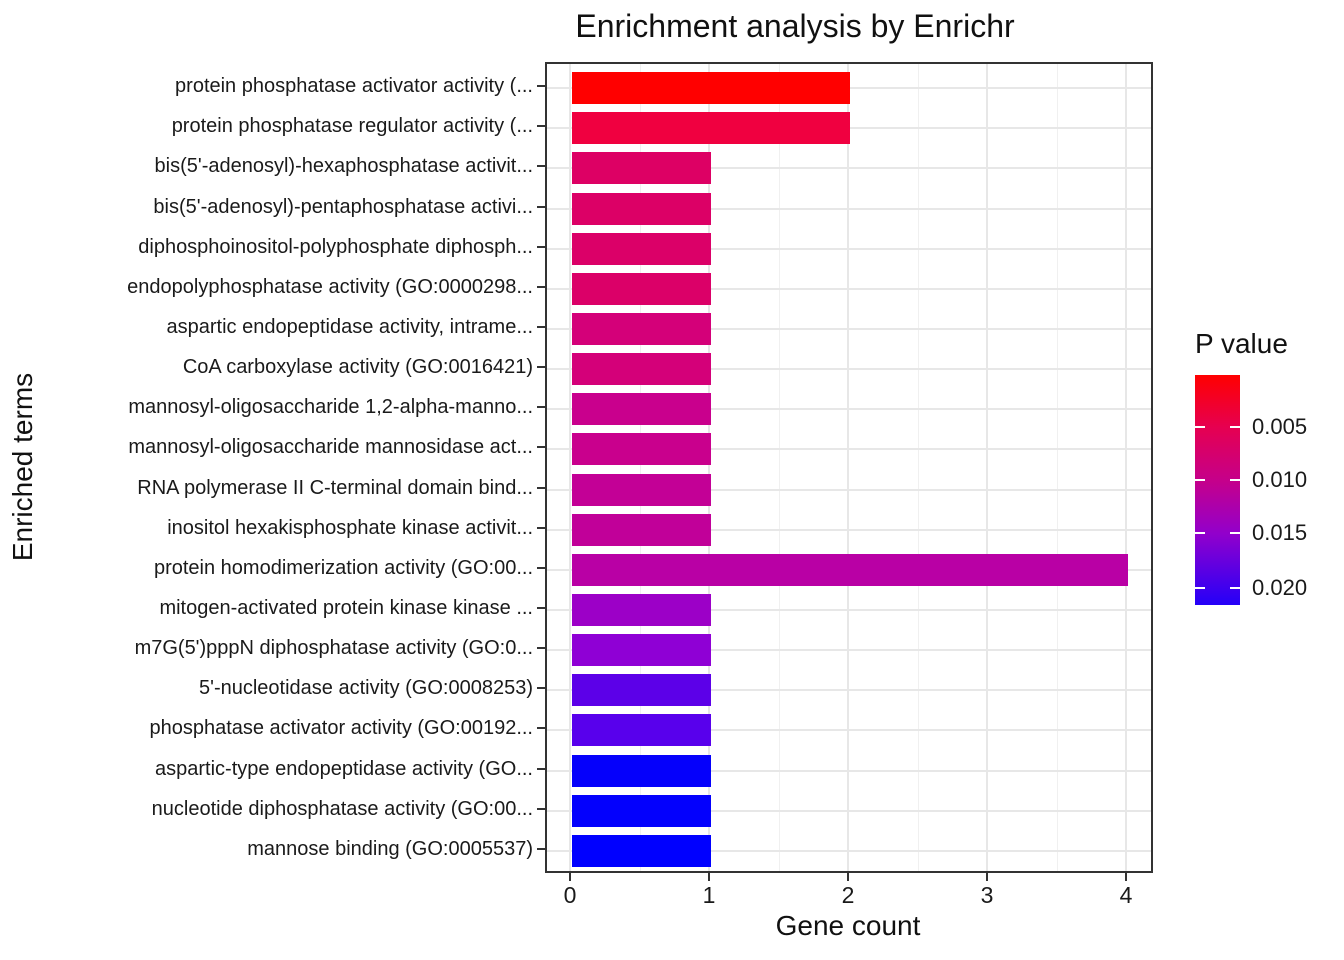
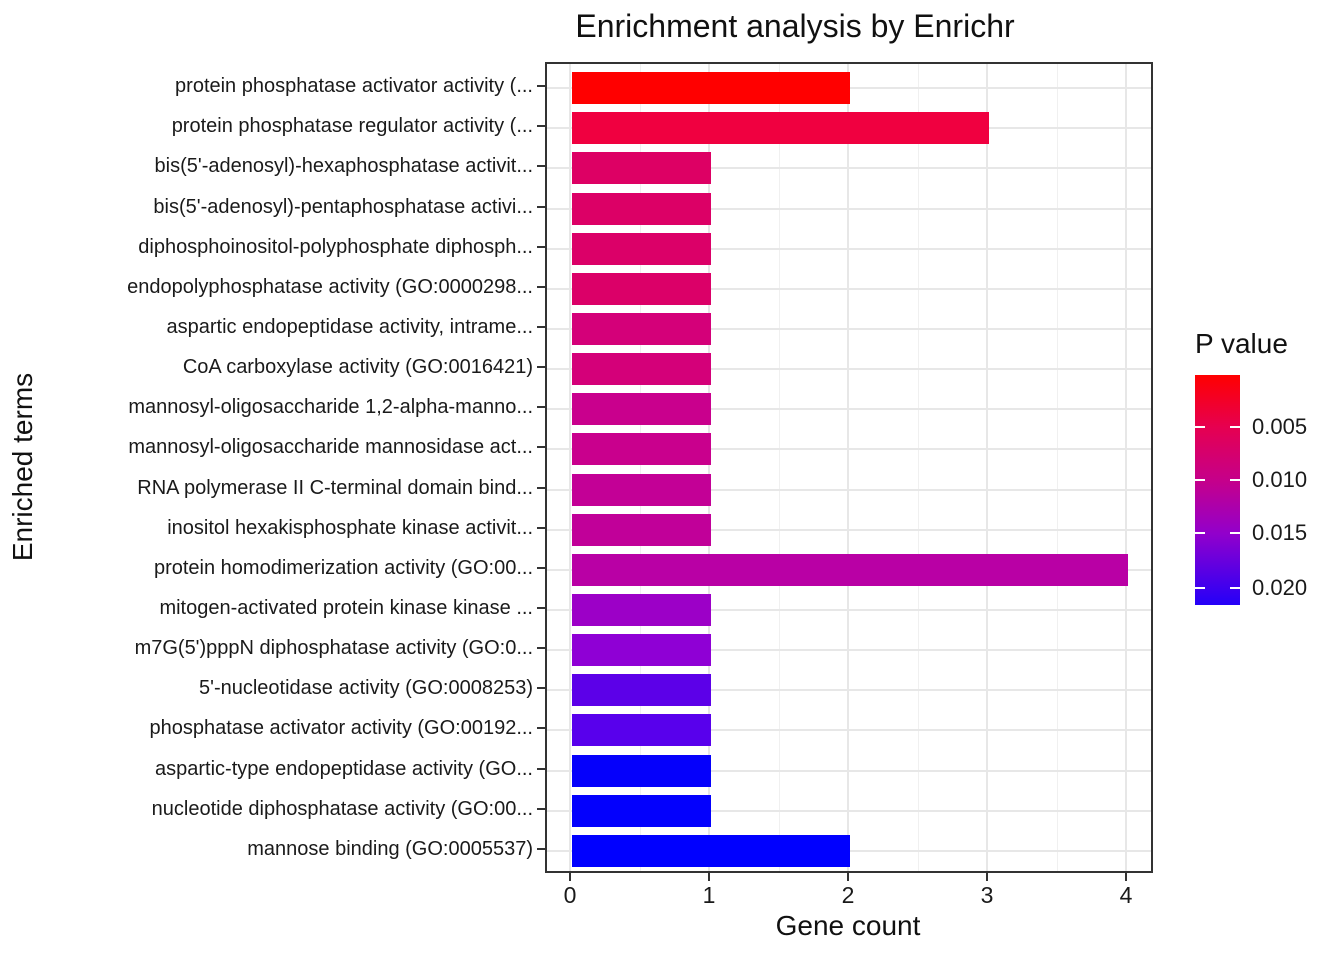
protein phosphatase regulator activity (...: 2 -> 3
mannose binding (GO:0005537): 1 -> 2
